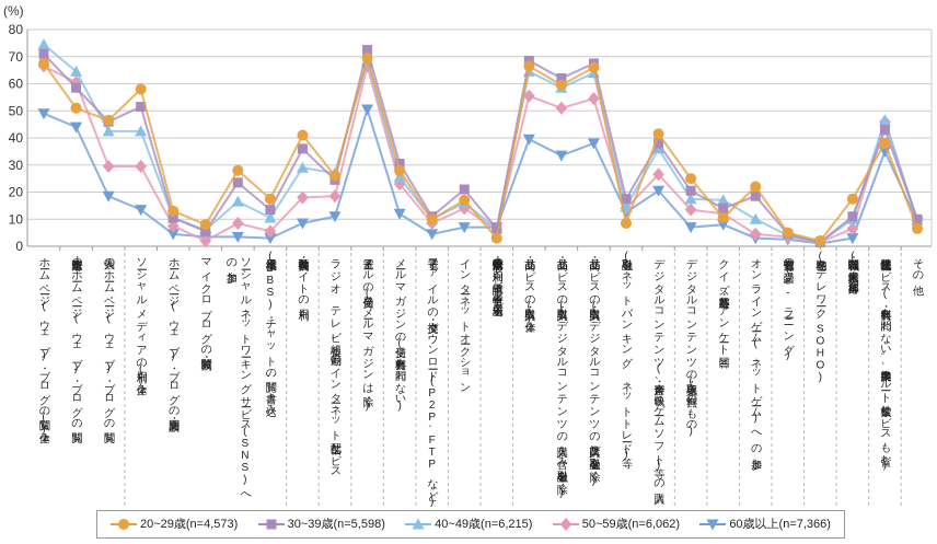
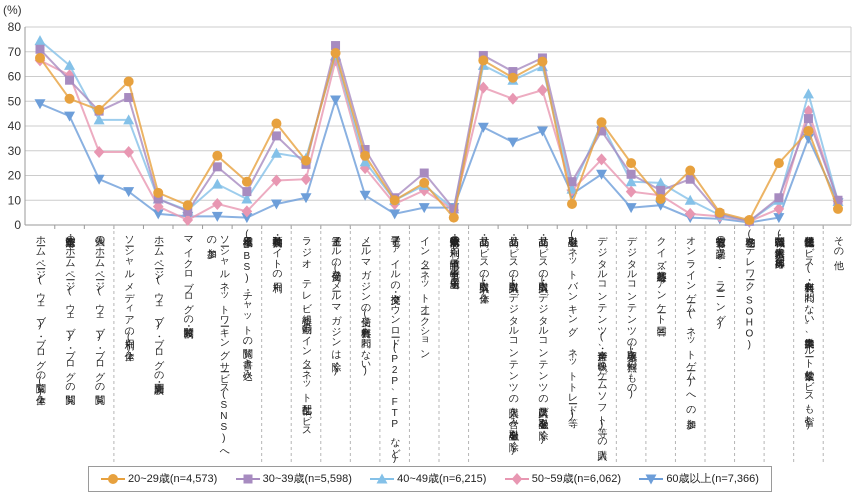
40~49歳(n=6,215)/デジタルコンテンツ(音楽・音声、映像、ゲームソフト等)の購入: 36 -> 41
20~29歳(n=4,573)/就職・転職関係(求人情報入手、採用応募等): 18 -> 25
40~49歳(n=6,215)/地図情報提供サービス(有料・無料を問わない。乗換案内、ルート検索サービスも含む): 46 -> 53
